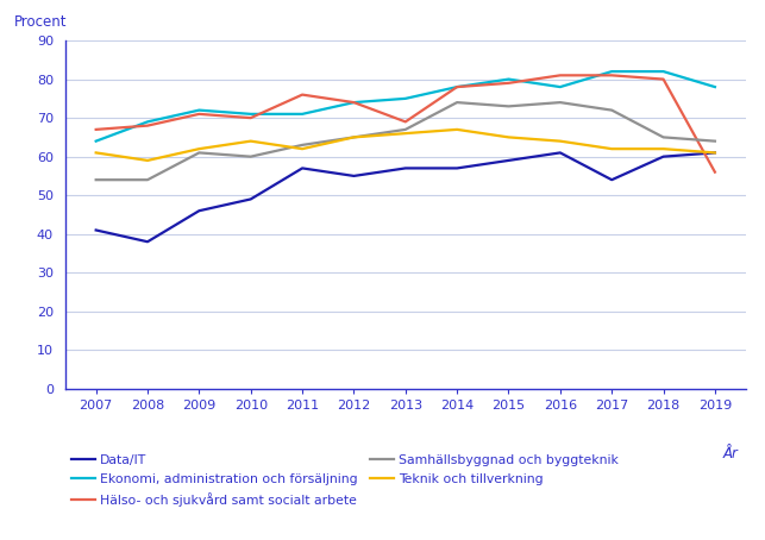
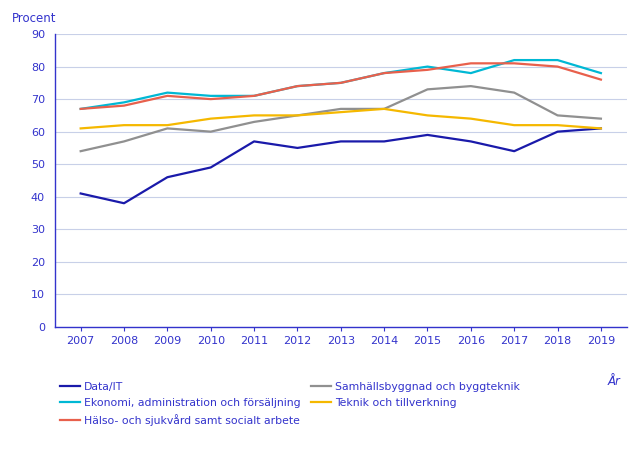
Ekonomi, administration och försäljning/2007: 64 -> 67
Samhällsbyggnad och byggteknik/2008: 54 -> 57
Teknik och tillverkning/2008: 59 -> 62
Hälso- och sjukvård samt socialt arbete/2011: 76 -> 71
Teknik och tillverkning/2011: 62 -> 65
Hälso- och sjukvård samt socialt arbete/2013: 69 -> 75
Samhällsbyggnad och byggteknik/2014: 74 -> 67
Data/IT/2016: 61 -> 57
Hälso- och sjukvård samt socialt arbete/2019: 56 -> 76
